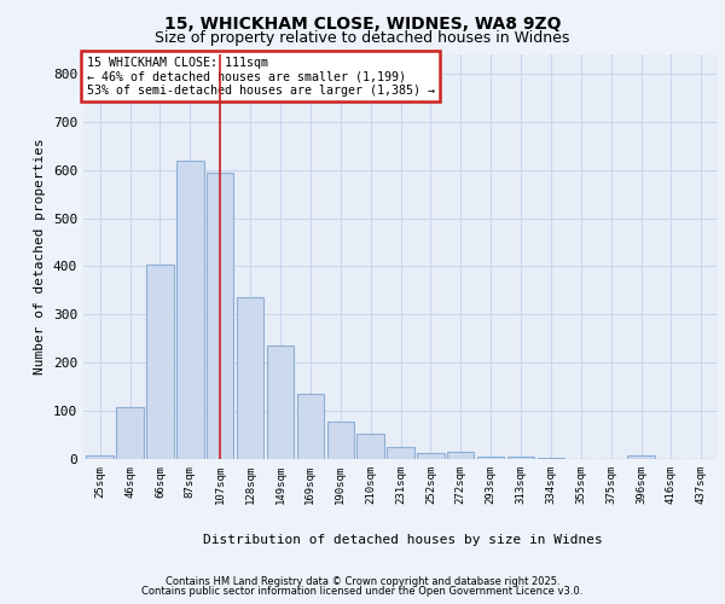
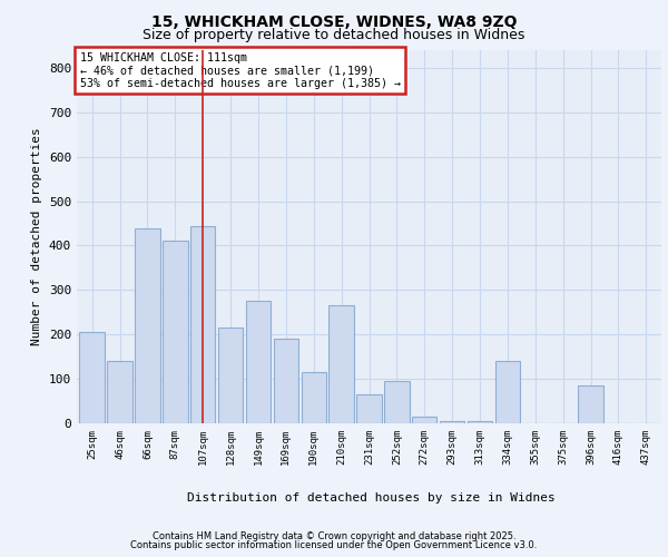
25sqm: 8 -> 205
46sqm: 107 -> 140
66sqm: 404 -> 440
87sqm: 620 -> 410
107sqm: 595 -> 445
128sqm: 335 -> 215
149sqm: 235 -> 275
169sqm: 135 -> 190
190sqm: 78 -> 115
210sqm: 52 -> 265
231sqm: 25 -> 65
252sqm: 12 -> 95
334sqm: 2 -> 140
396sqm: 8 -> 85
